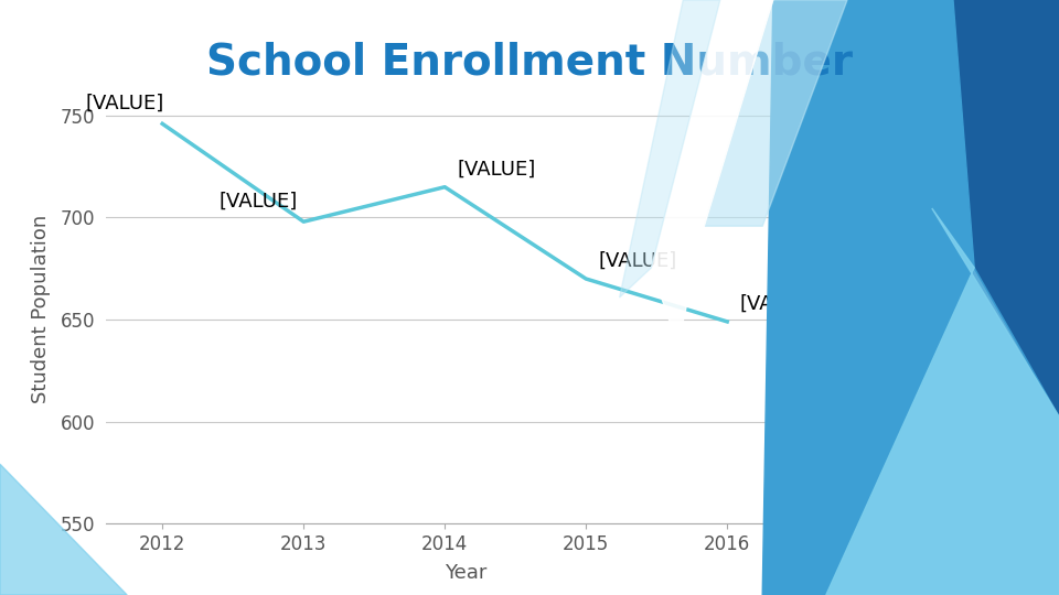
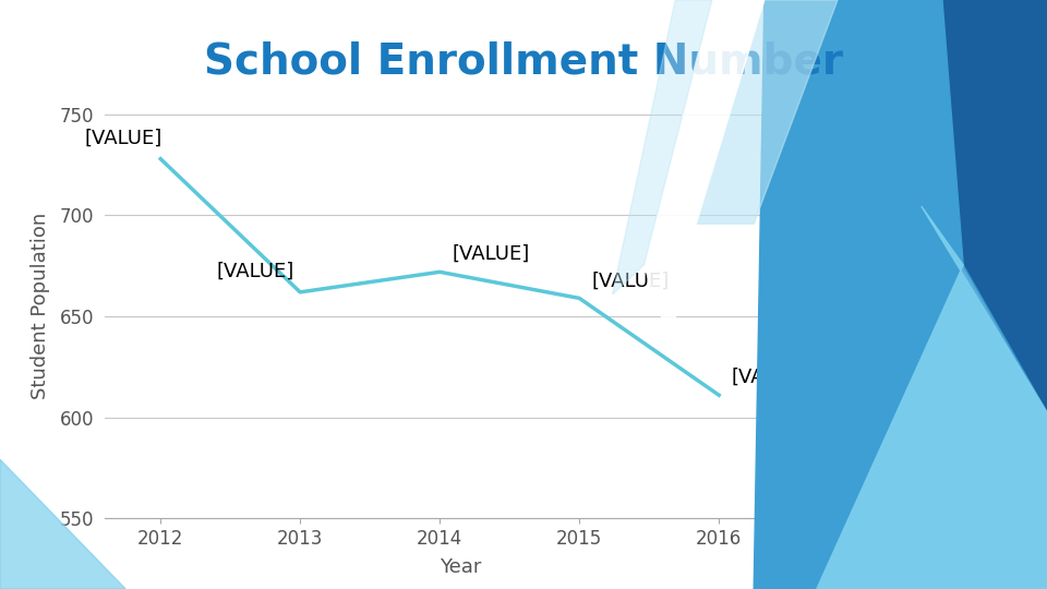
2012: 746 -> 728
2013: 698 -> 662
2014: 715 -> 672
2015: 670 -> 659
2016: 649 -> 611
